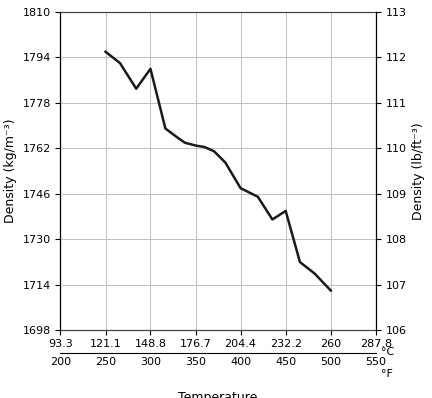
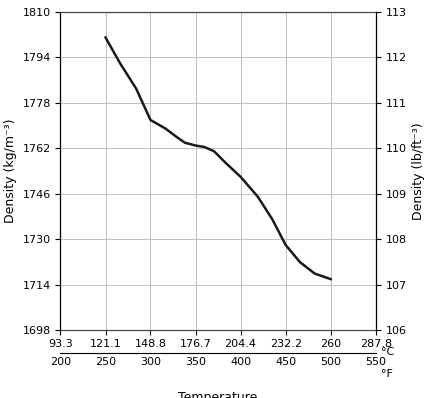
121.1: 1796.0 -> 1801.0
148.8: 1790.0 -> 1772.0
204.4: 1748.0 -> 1752.0
232.2: 1740.0 -> 1728.0
260: 1712.0 -> 1716.0
